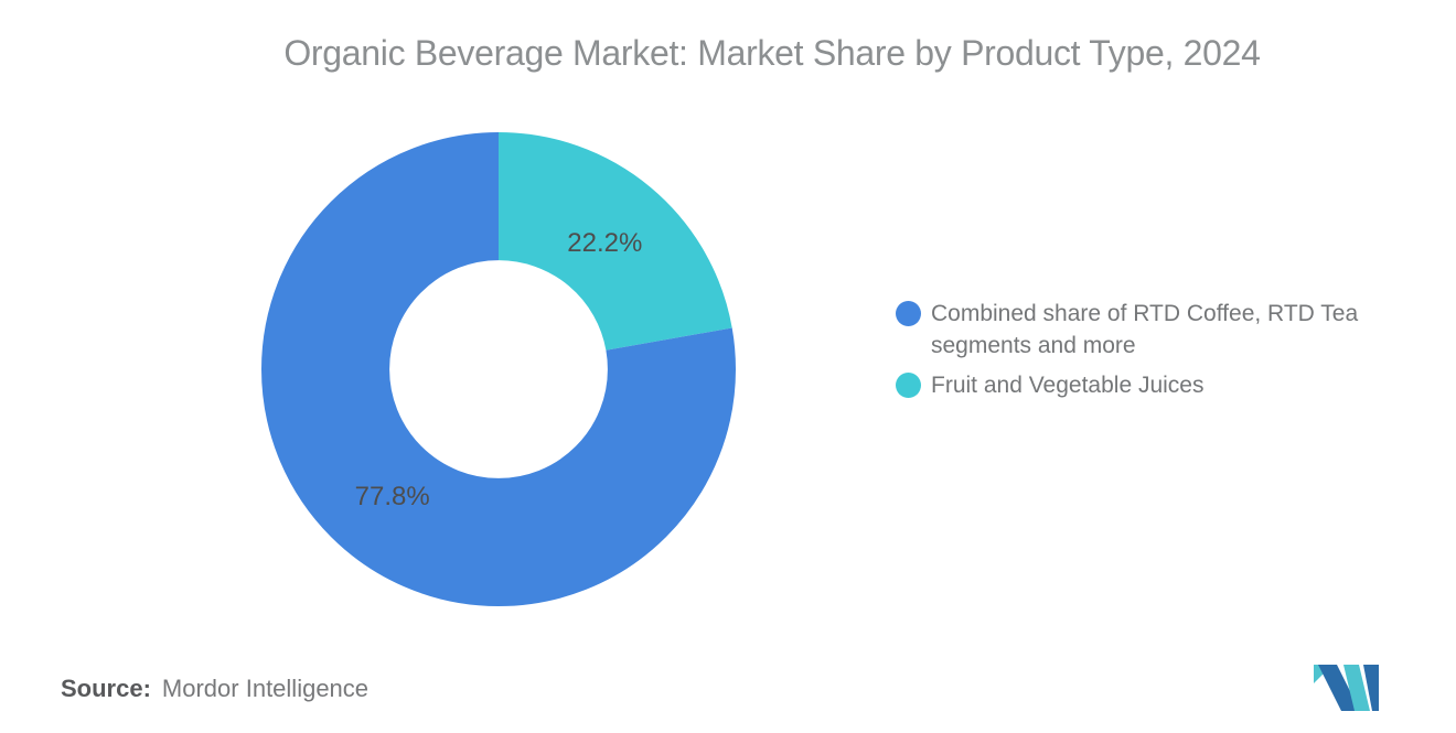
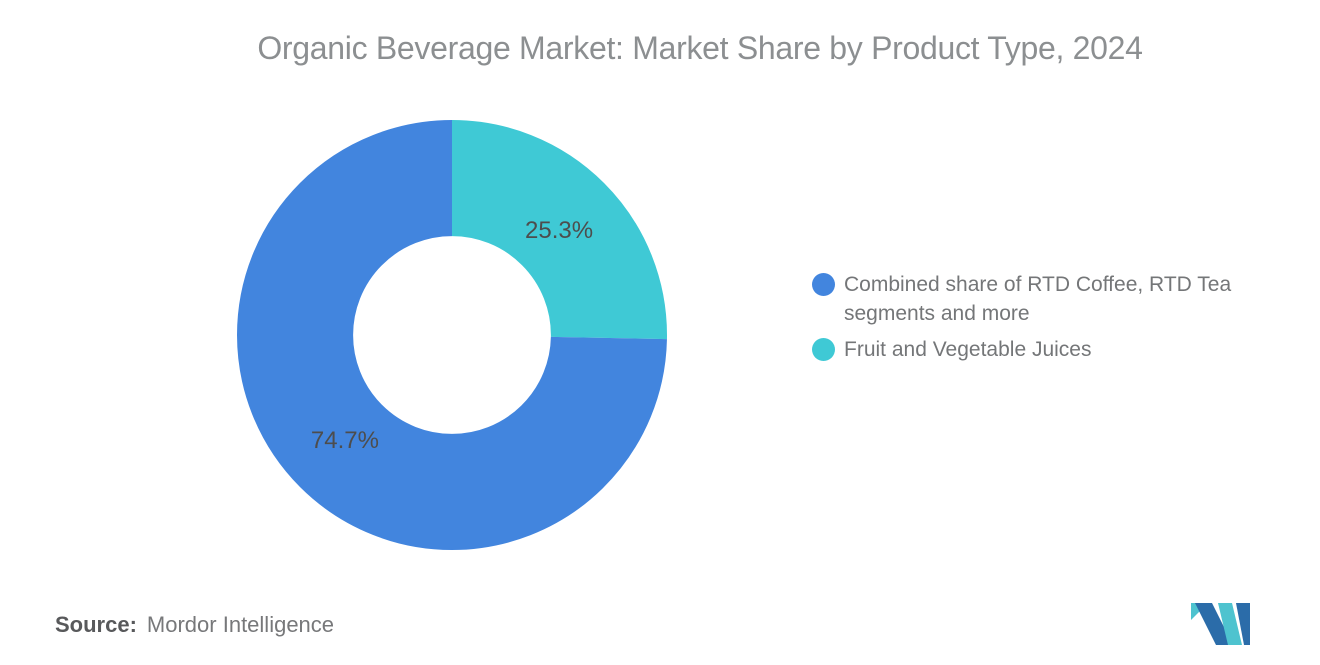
Combined share of RTD Coffee, RTD Tea segments and more: 77.8% -> 74.7%
Fruit and Vegetable Juices: 22.2% -> 25.3%
